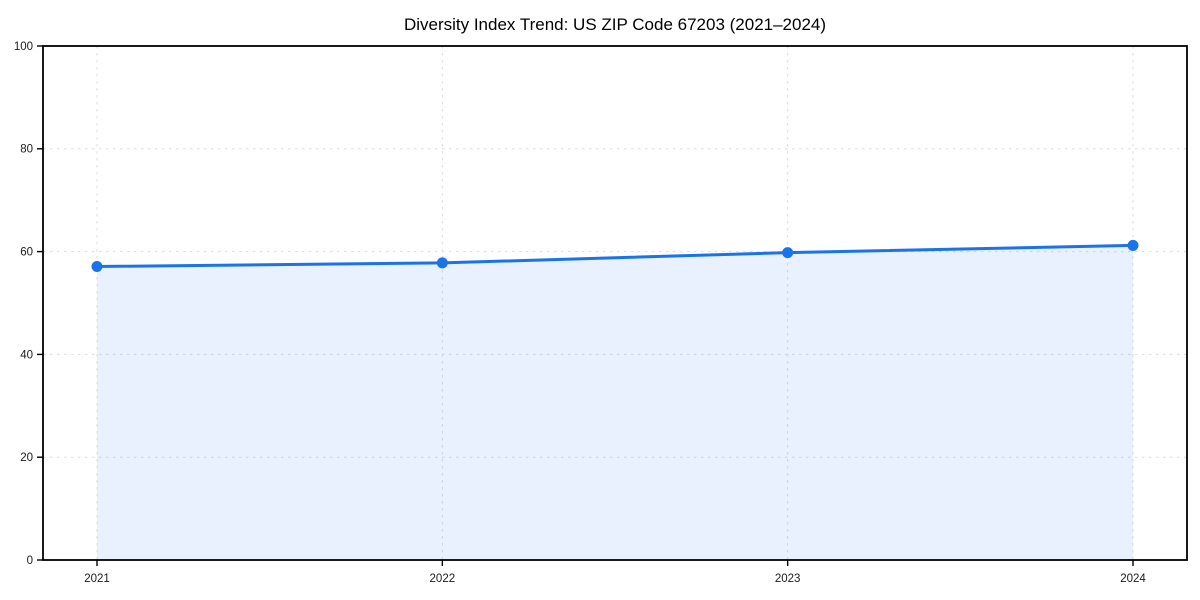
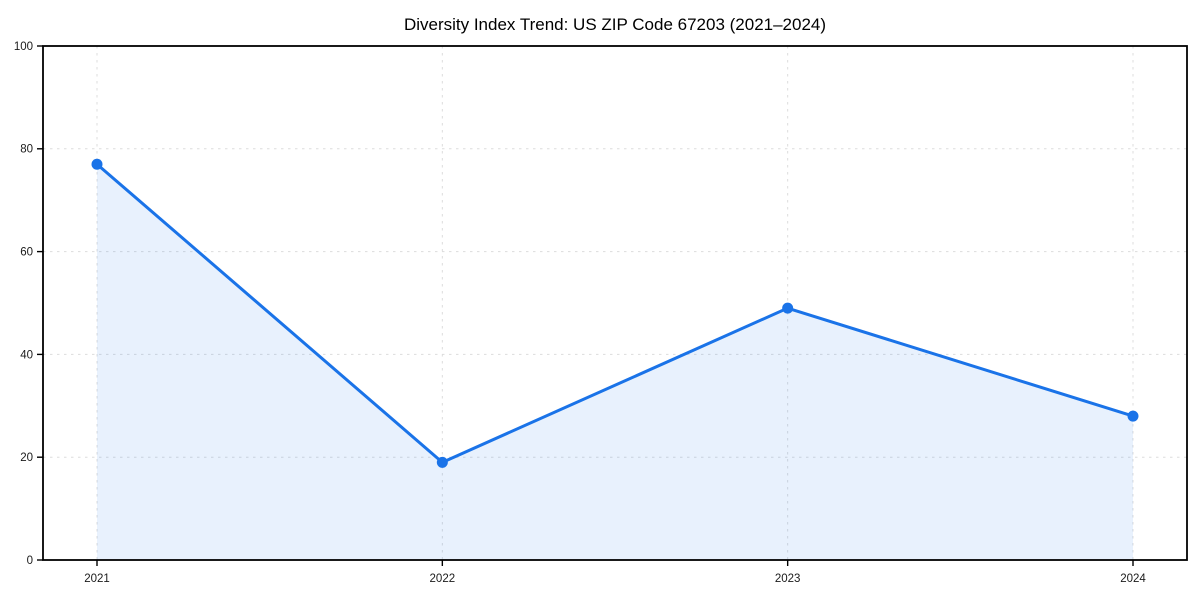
2021: 57 -> 77
2022: 58 -> 19
2023: 60 -> 49
2024: 61 -> 28
